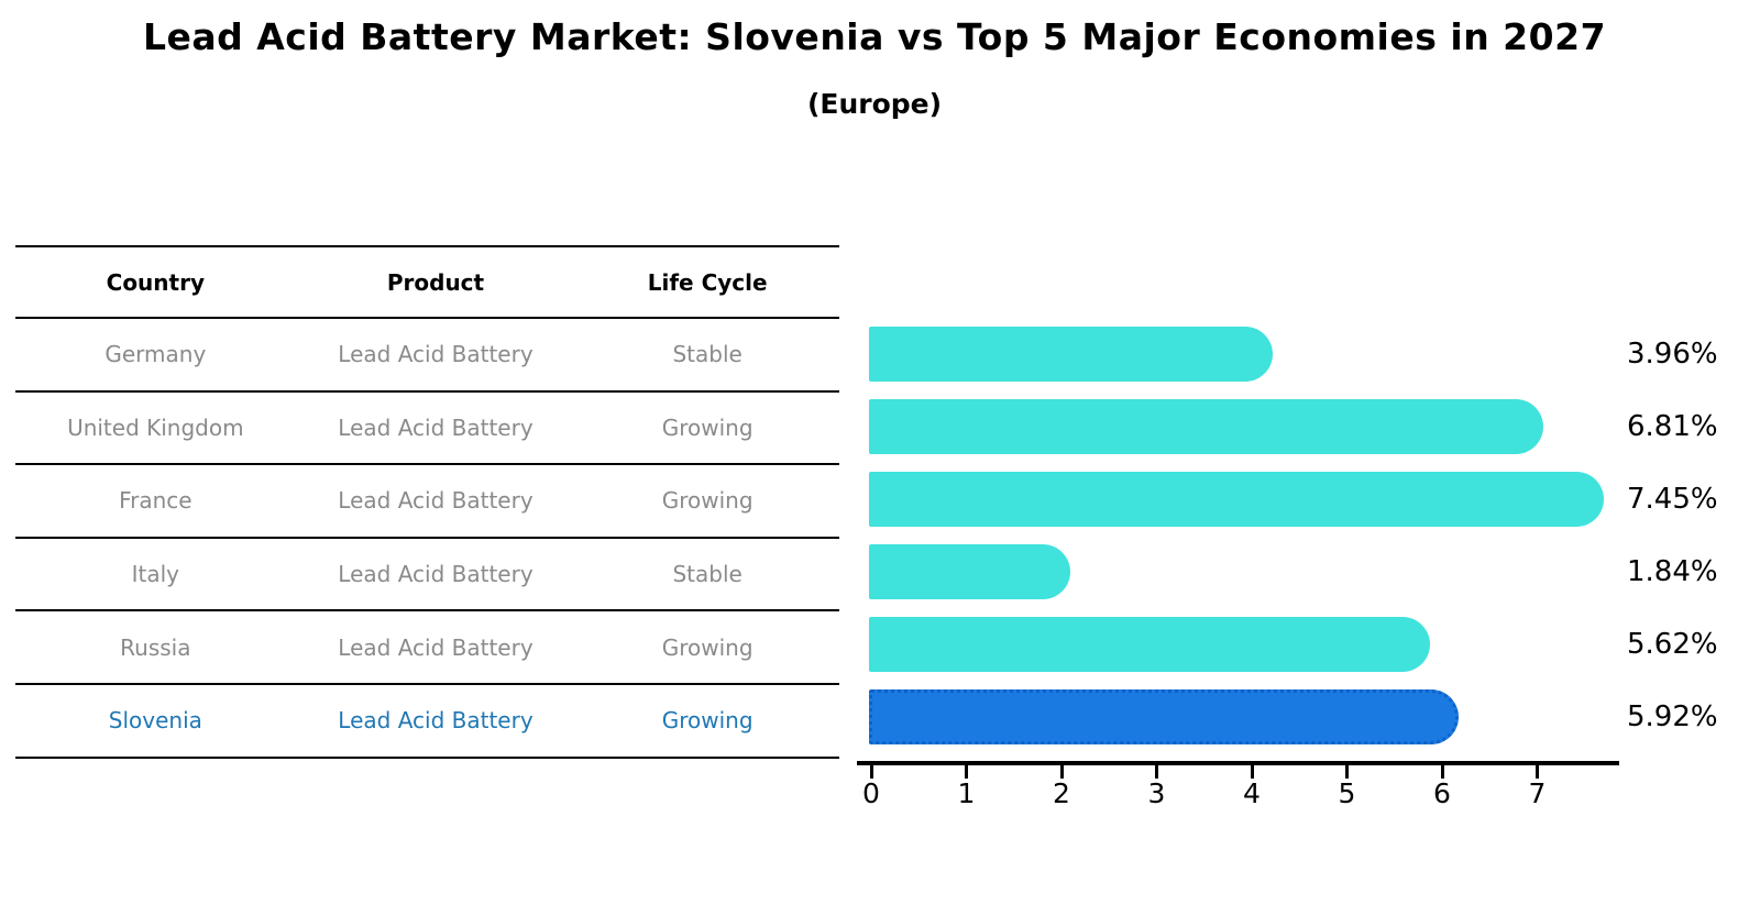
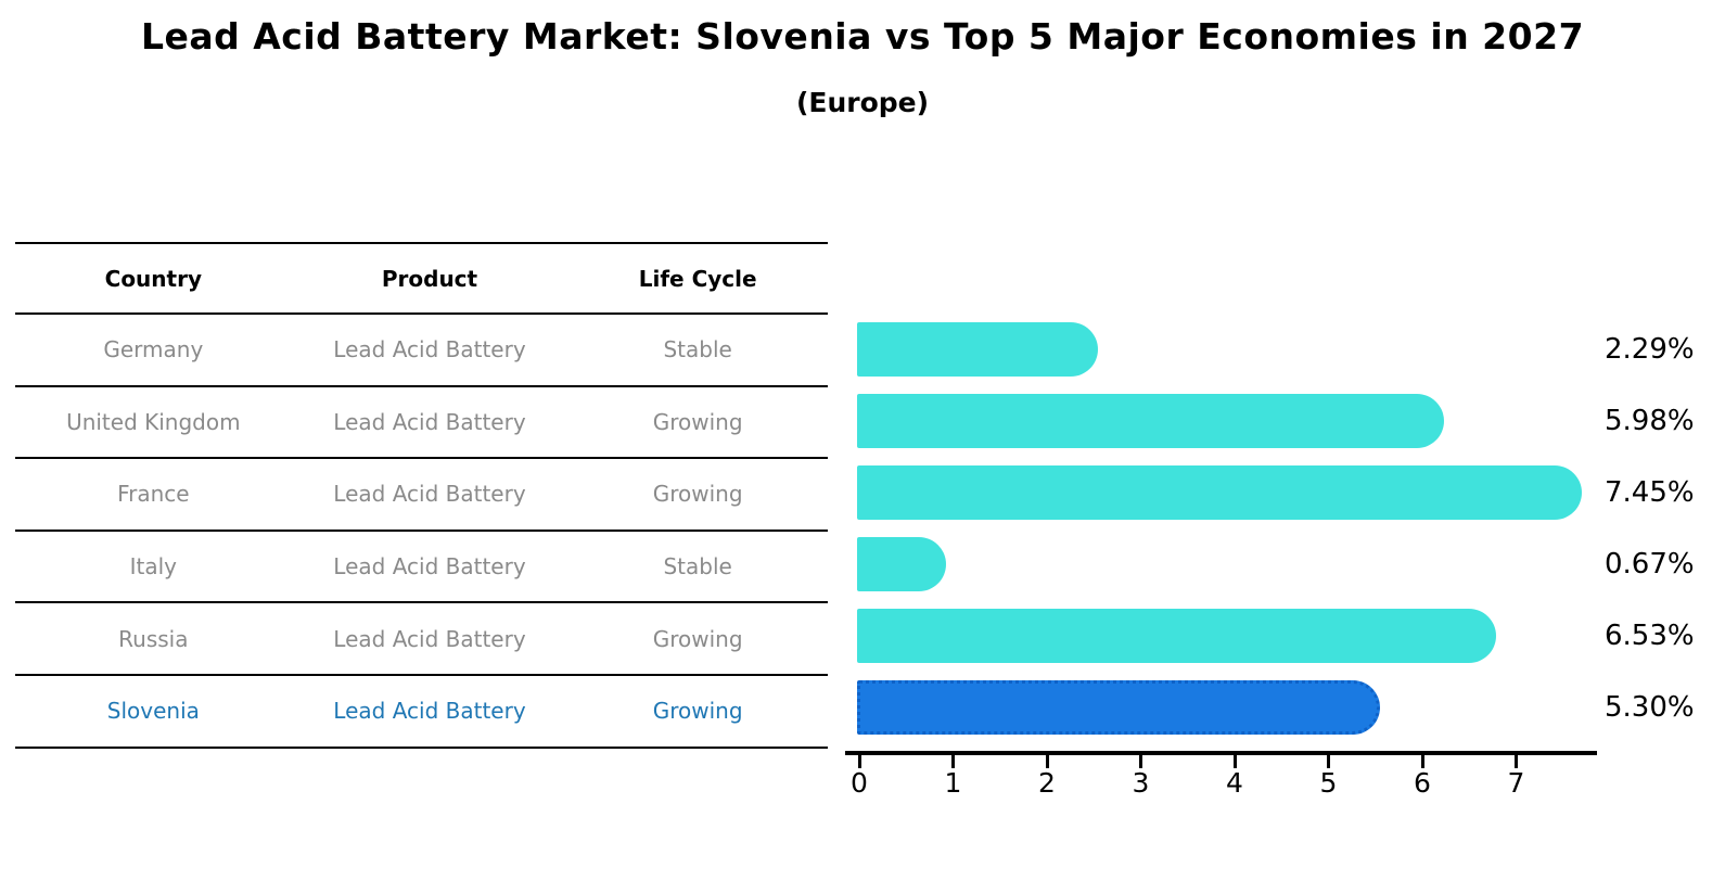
Germany: 3.96% -> 2.29%
United Kingdom: 6.81% -> 5.98%
Italy: 1.84% -> 0.67%
Russia: 5.62% -> 6.53%
Slovenia: 5.92% -> 5.30%
